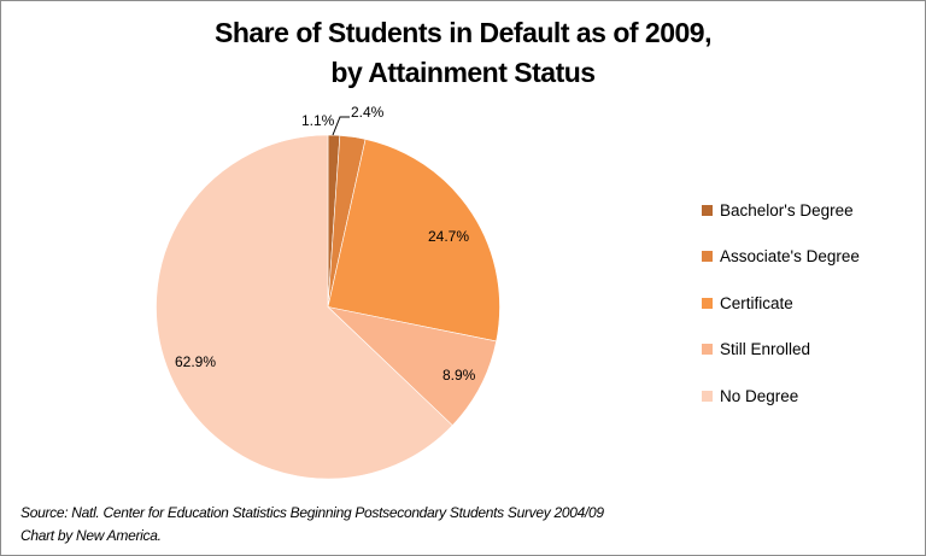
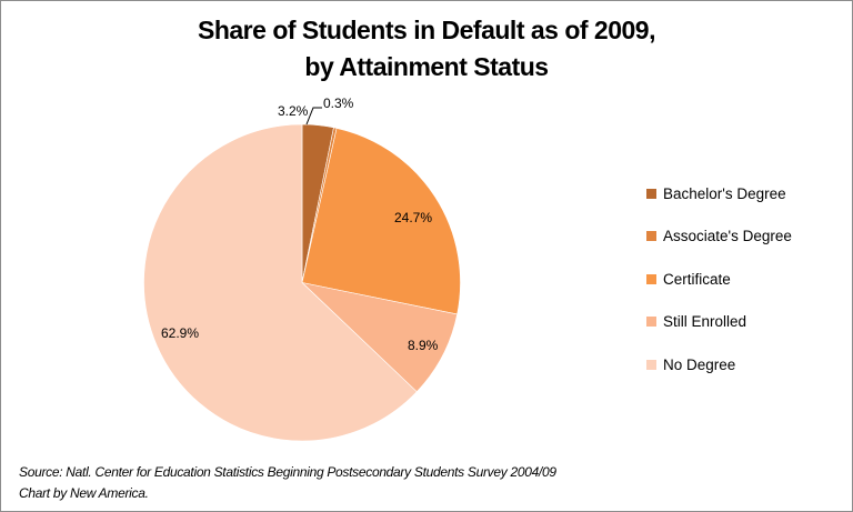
Bachelor's Degree: 1.1% -> 3.2%
Associate's Degree: 2.4% -> 0.3%
